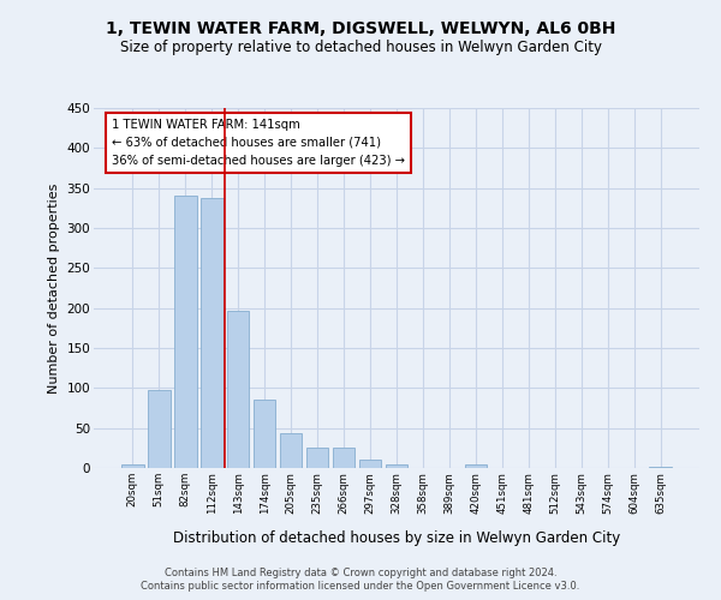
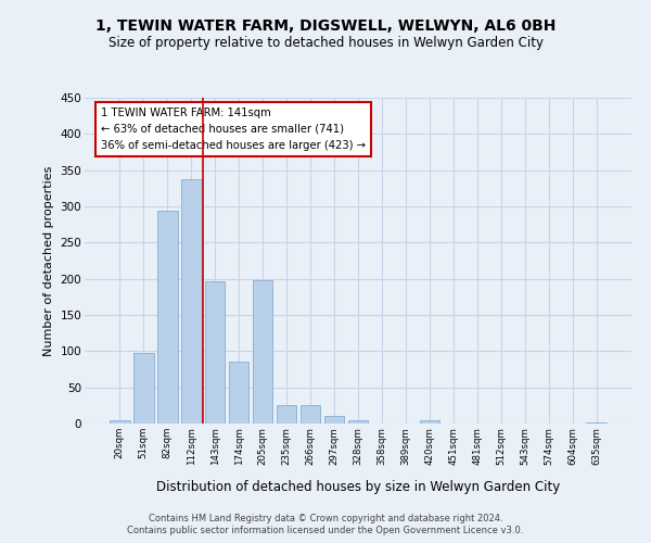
82sqm: 340 -> 294
205sqm: 43 -> 198
